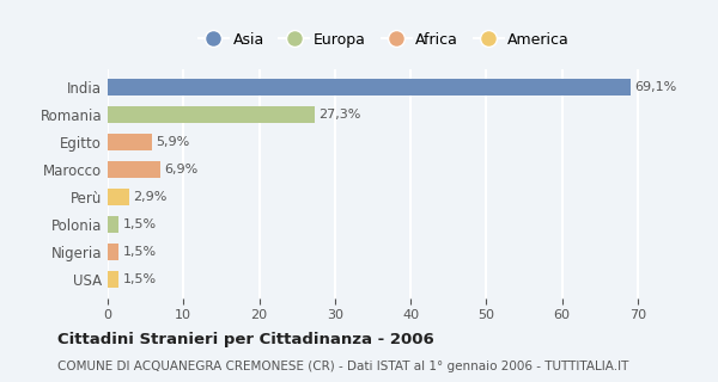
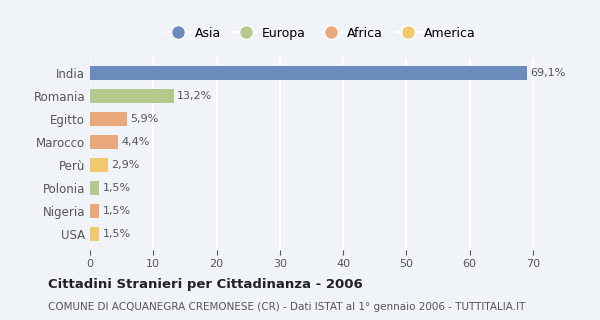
Romania: 27,3% -> 13,2%
Marocco: 6,9% -> 4,4%
